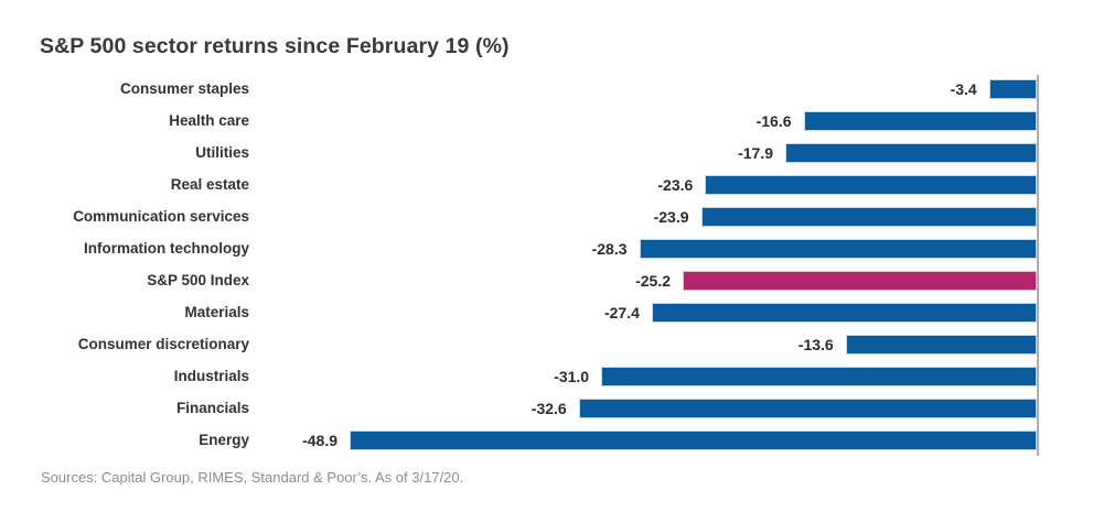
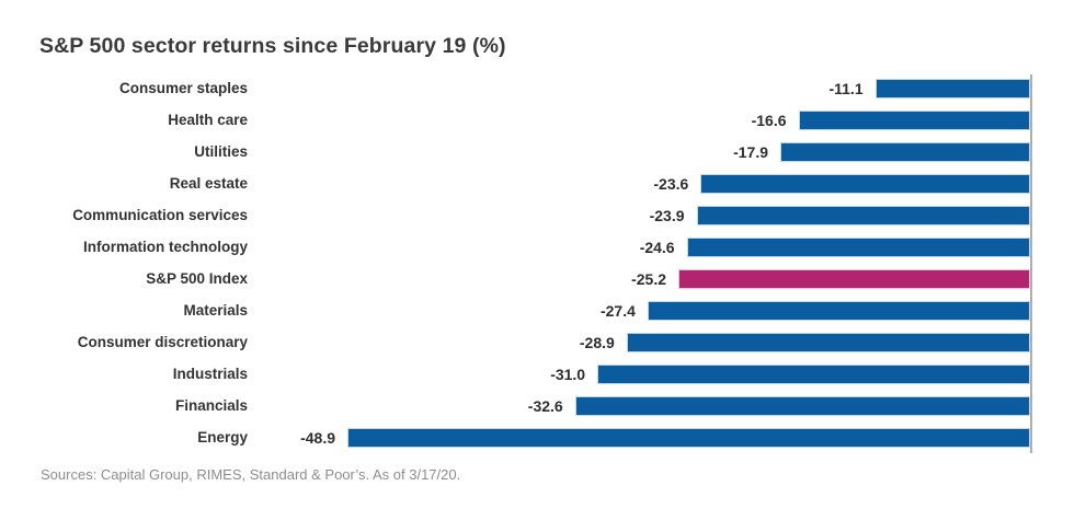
Consumer staples: -3.4 -> -11.1
Information technology: -28.3 -> -24.6
Consumer discretionary: -13.6 -> -28.9
